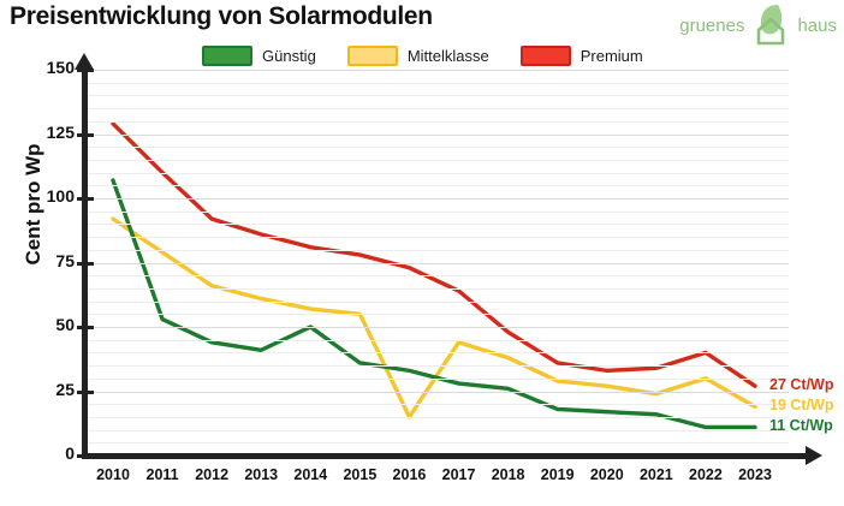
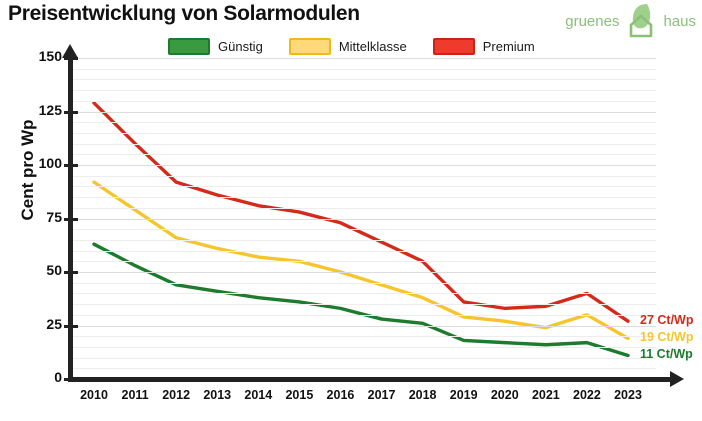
Günstig/2010: 107 -> 63
Günstig/2014: 50 -> 38
Mittelklasse/2016: 15 -> 50
Premium/2018: 48 -> 55
Günstig/2022: 11 -> 17
